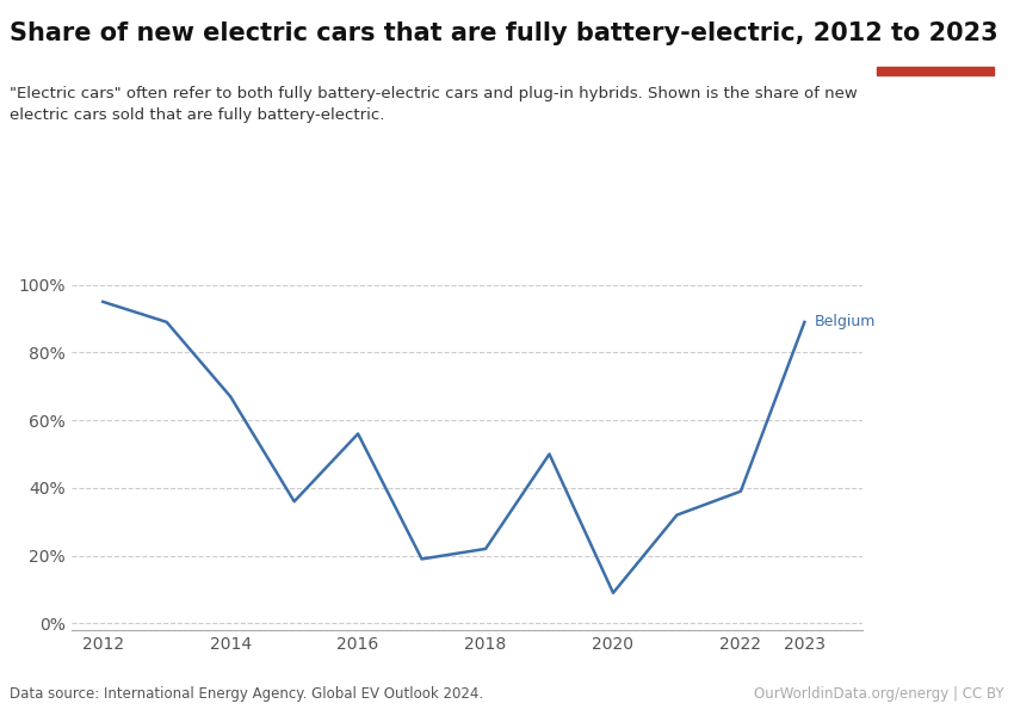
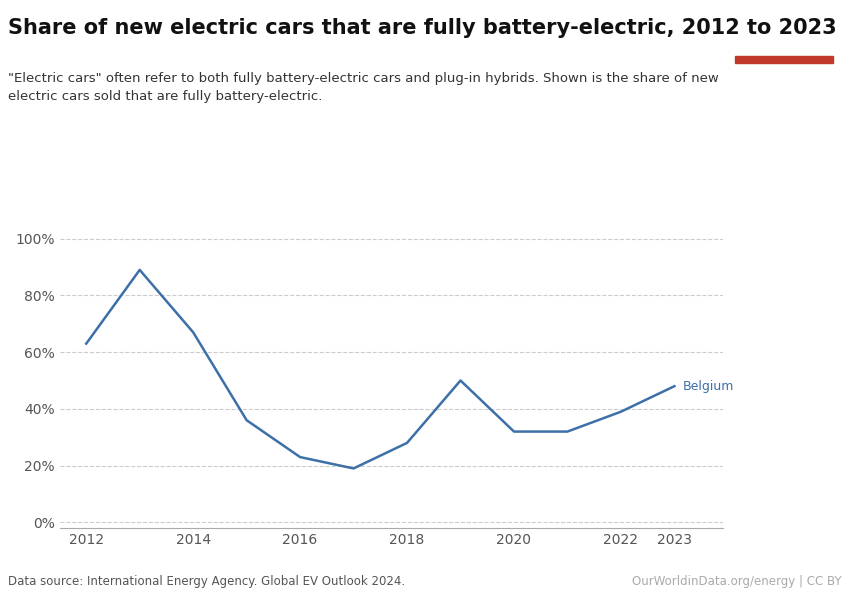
2012: 95% -> 63%
2016: 56% -> 23%
2018: 22% -> 28%
2020: 9% -> 32%
2023: 89% -> 48%
